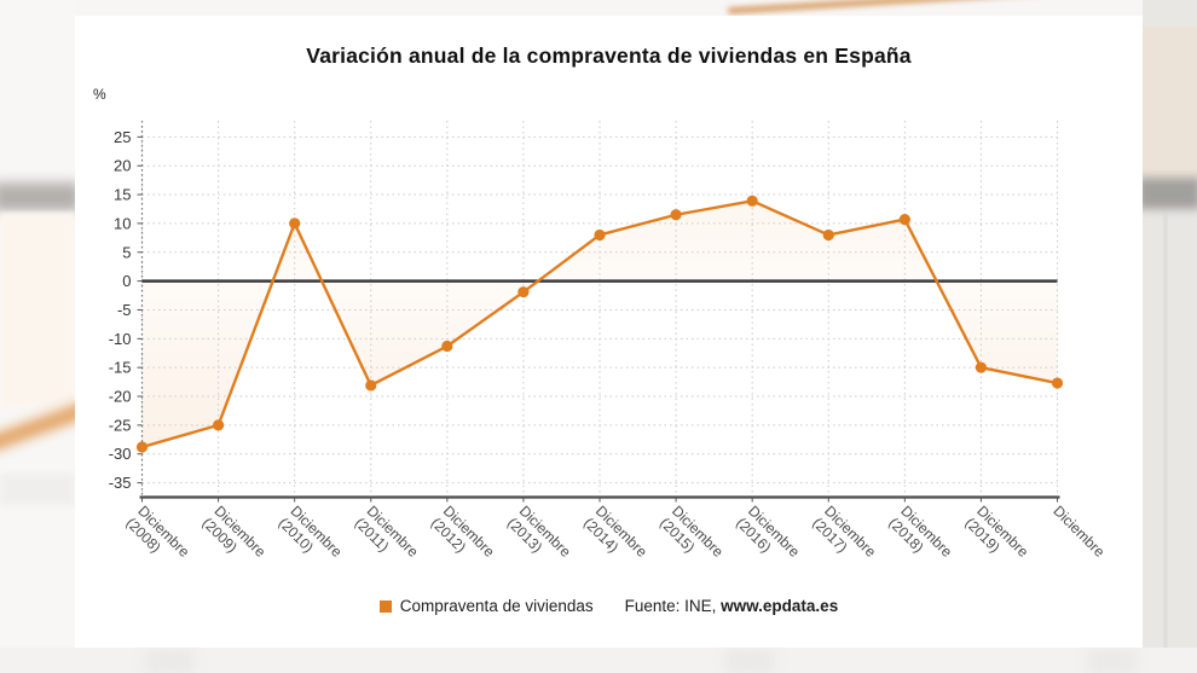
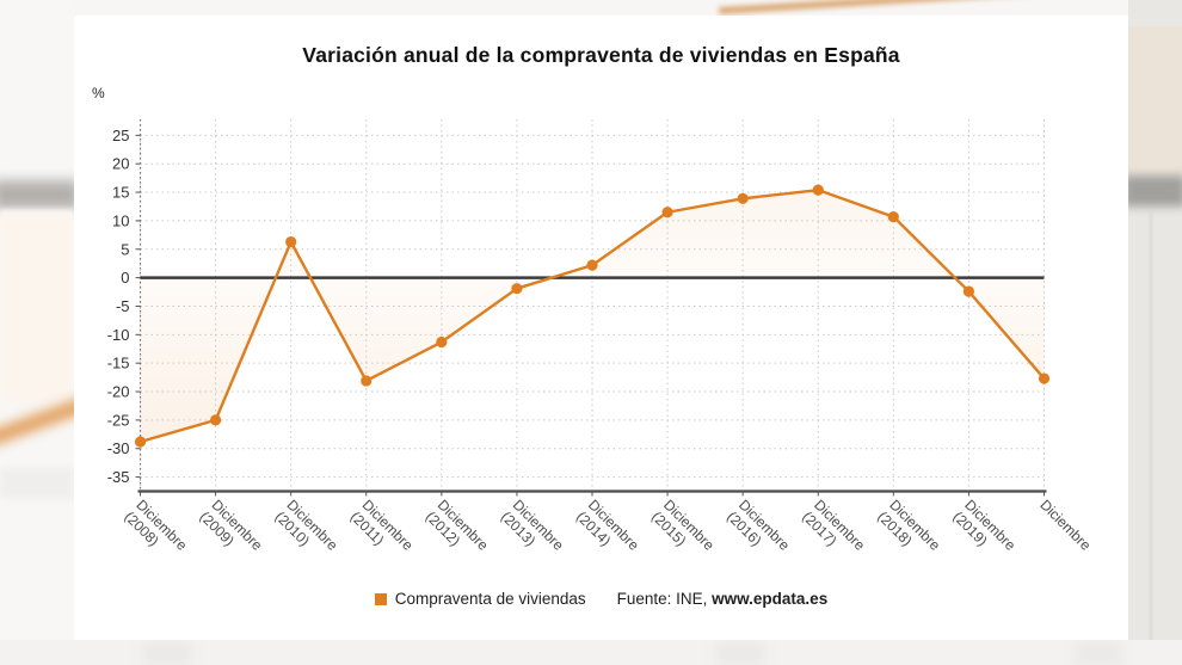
Diciembre (2010): 10 -> 6
Diciembre (2014): 8 -> 2
Diciembre (2017): 8 -> 15
Diciembre (2019): -15 -> -2
